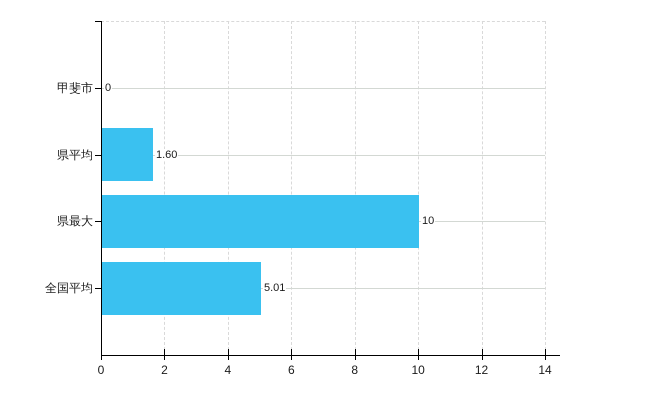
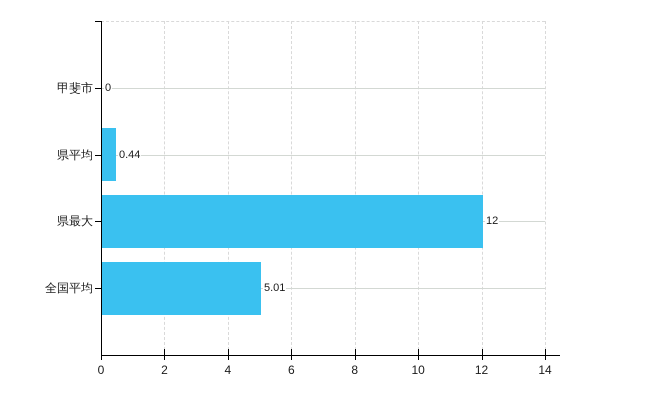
県平均: 1.60 -> 0.44
県最大: 10 -> 12
